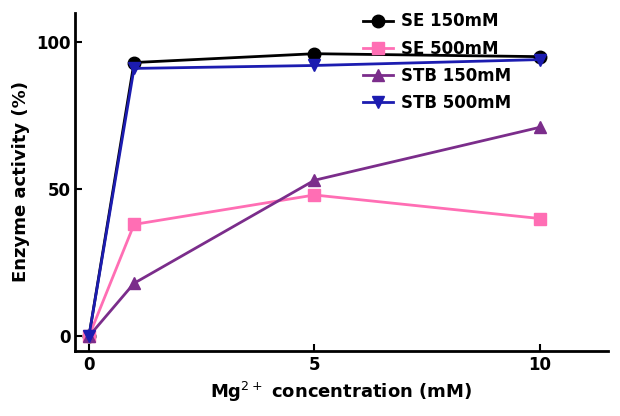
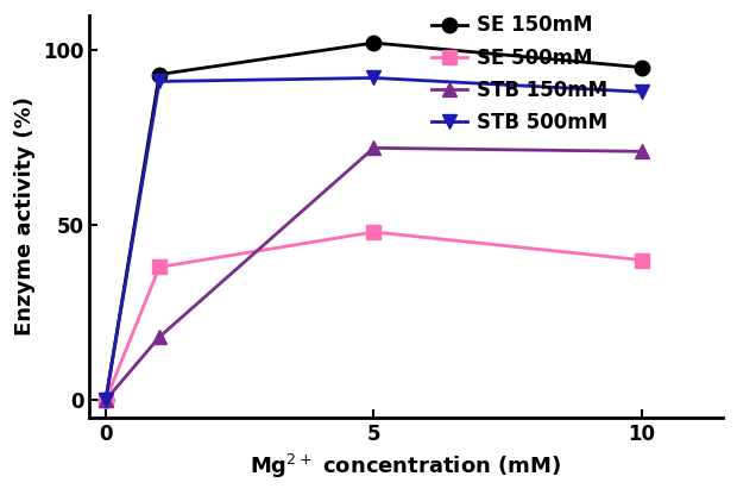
SE 150mM/5: 96 -> 102
STB 150mM/5: 53 -> 72
STB 500mM/10: 94 -> 88
